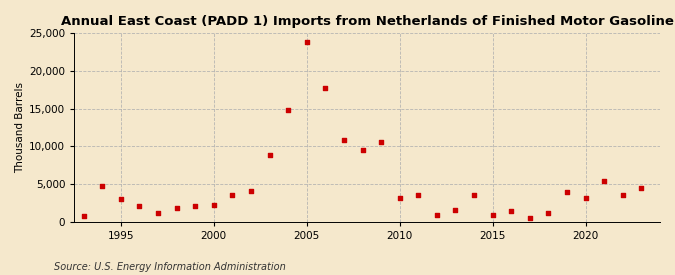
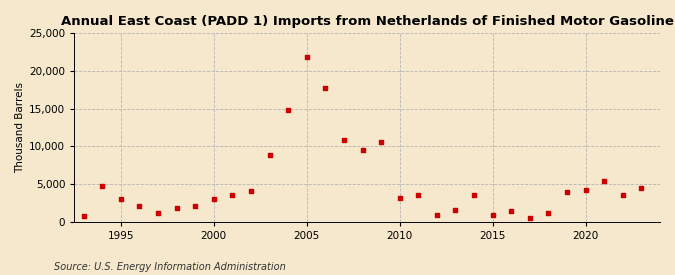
2000: 2,200 -> 3,000
2005: 23,800 -> 21,800
2020: 3,100 -> 4,200
